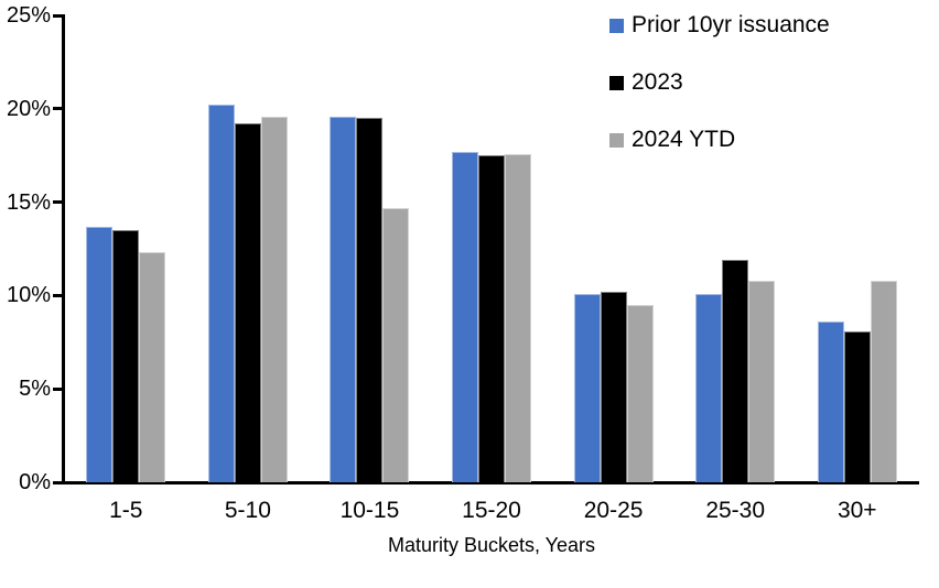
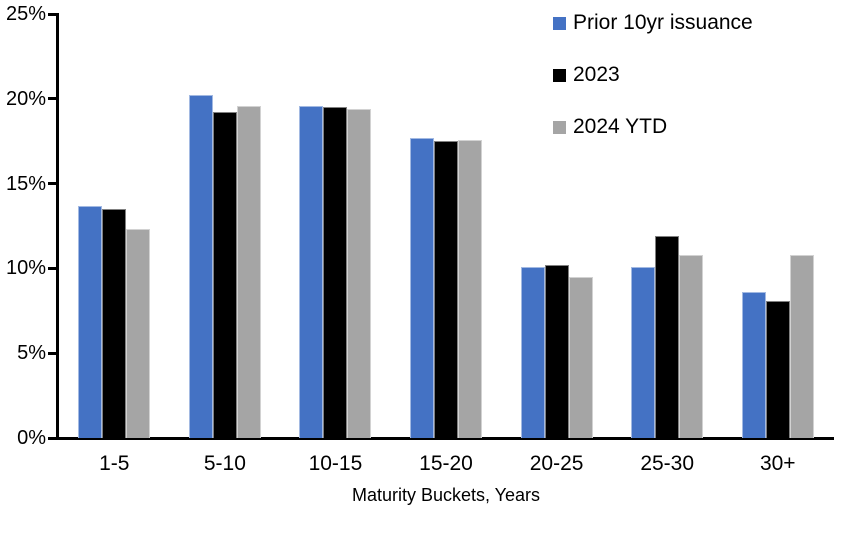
2024 YTD/10-15: 14.7% -> 19.4%
